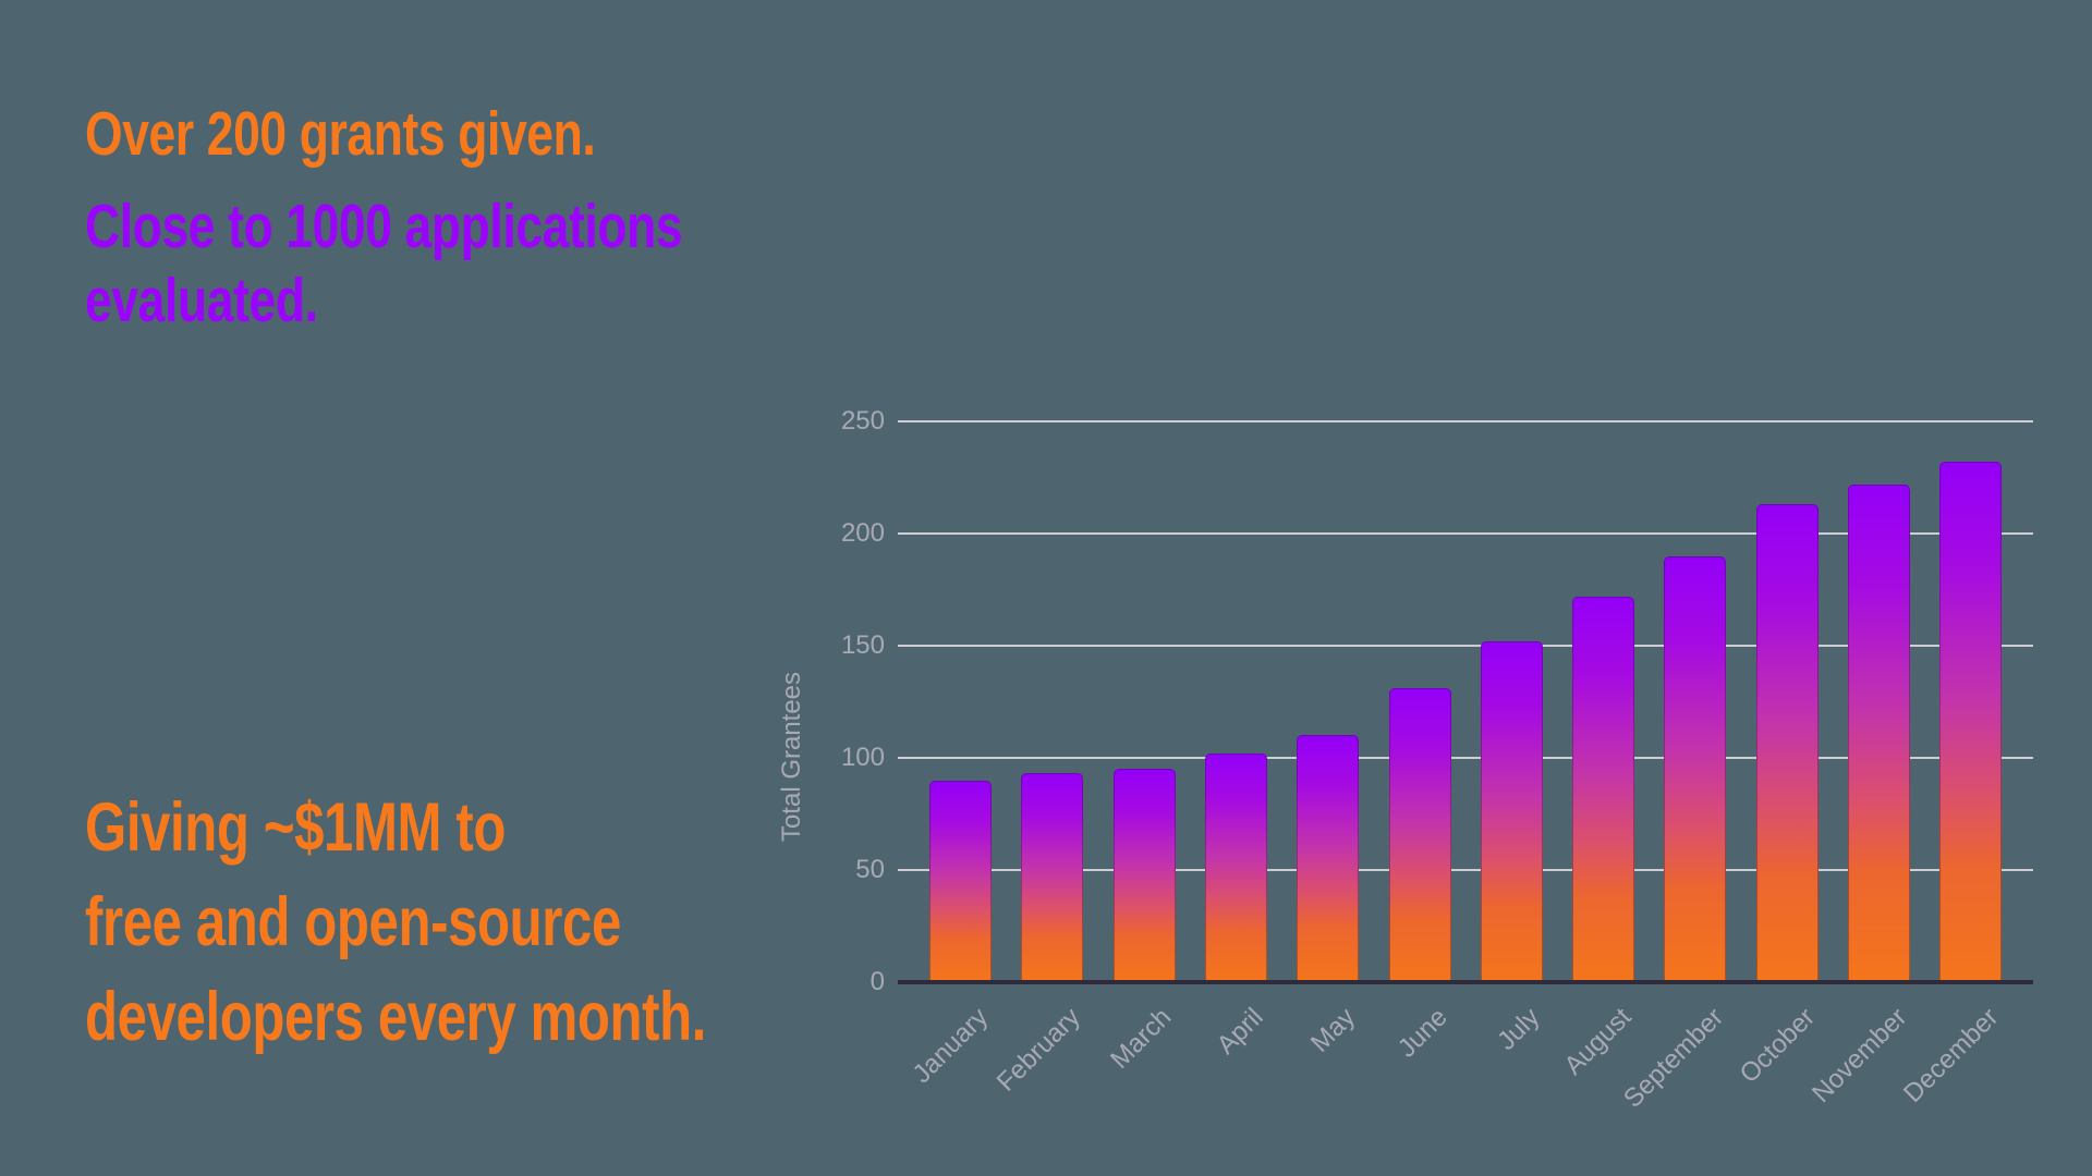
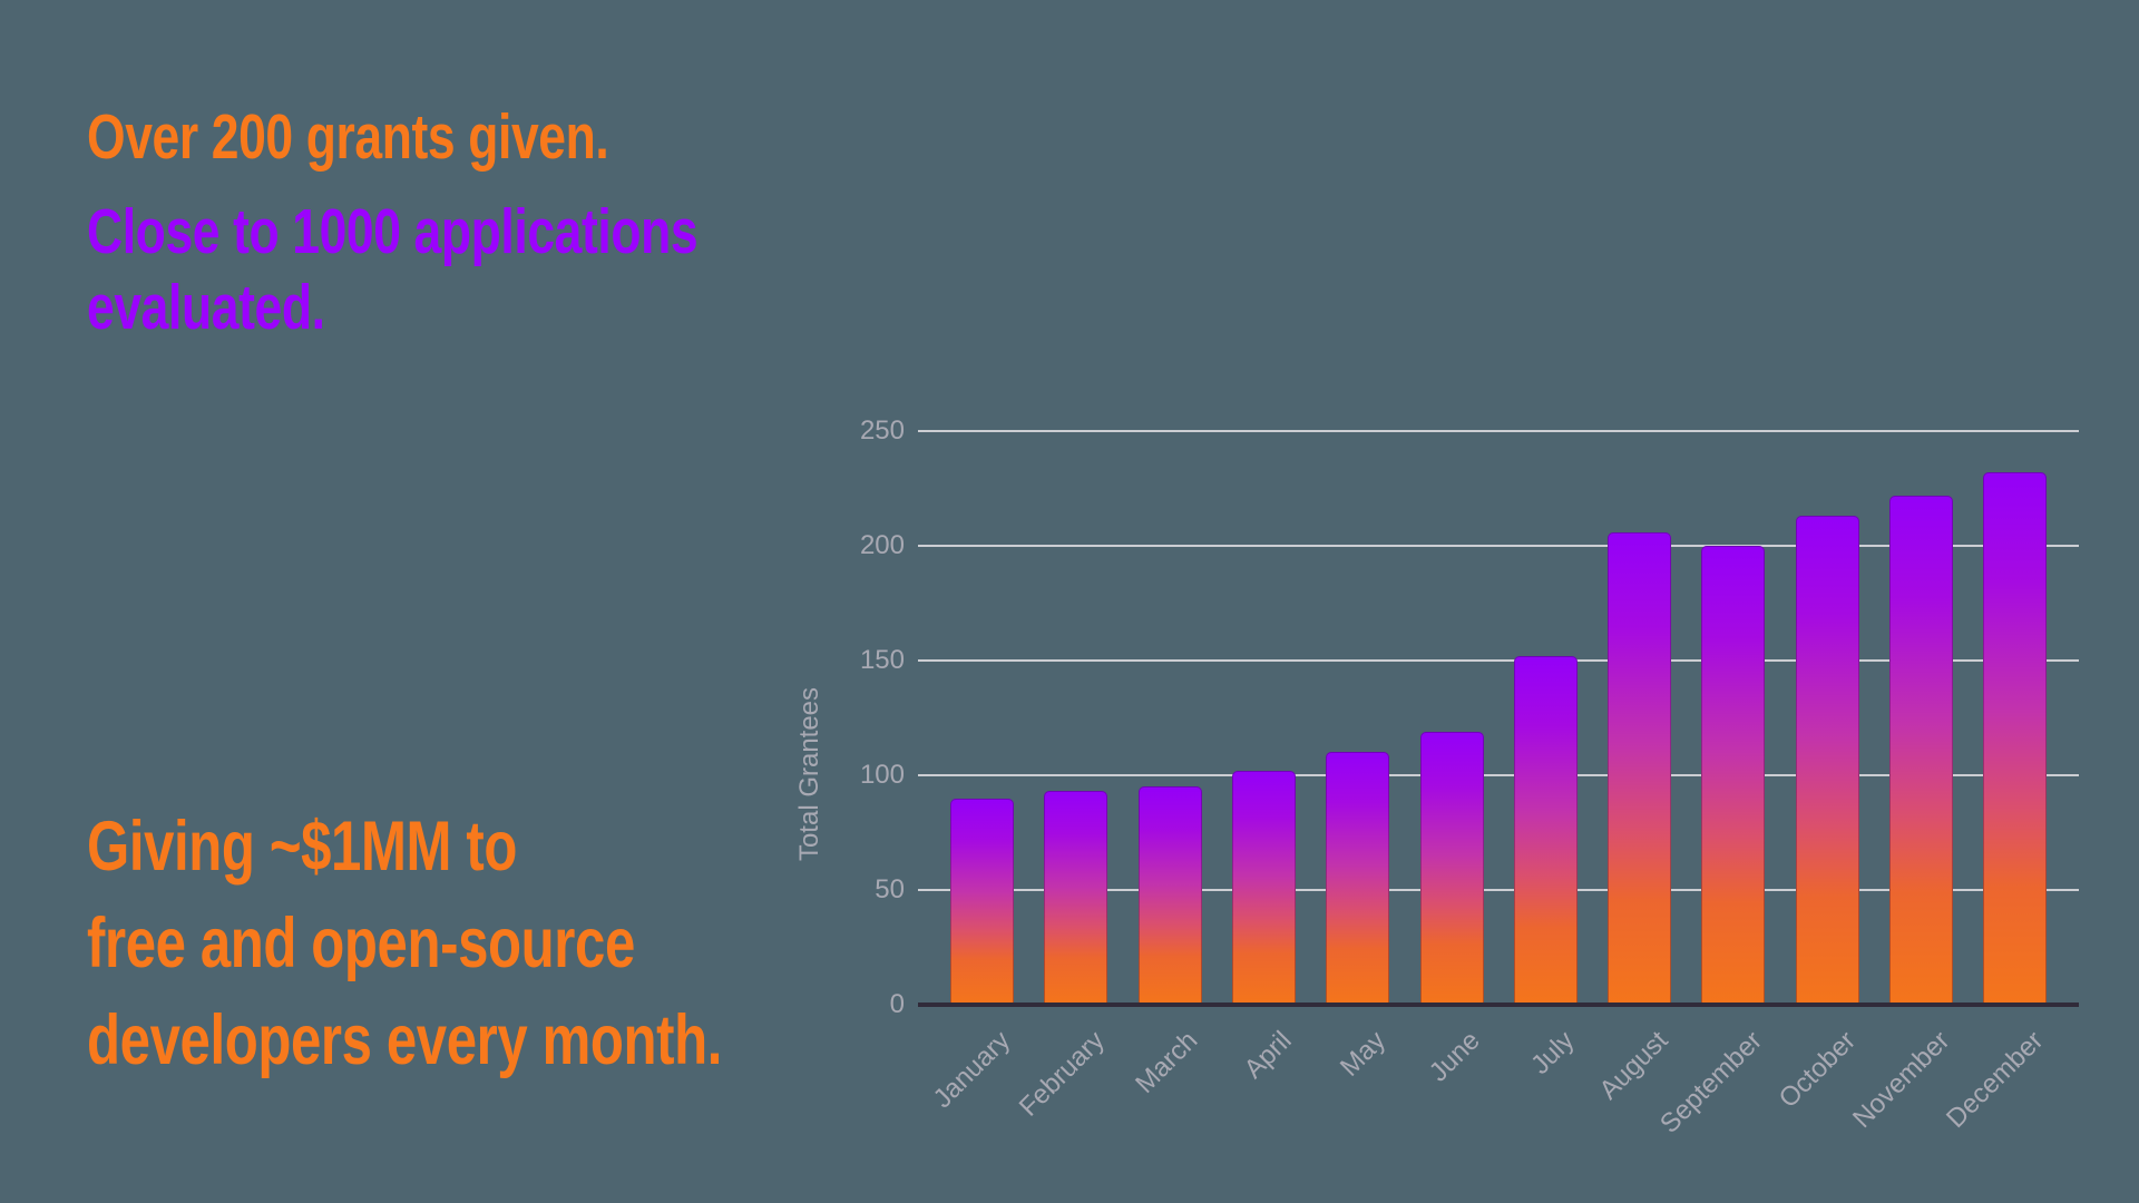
June: 131 -> 119
August: 172 -> 206
September: 190 -> 200
